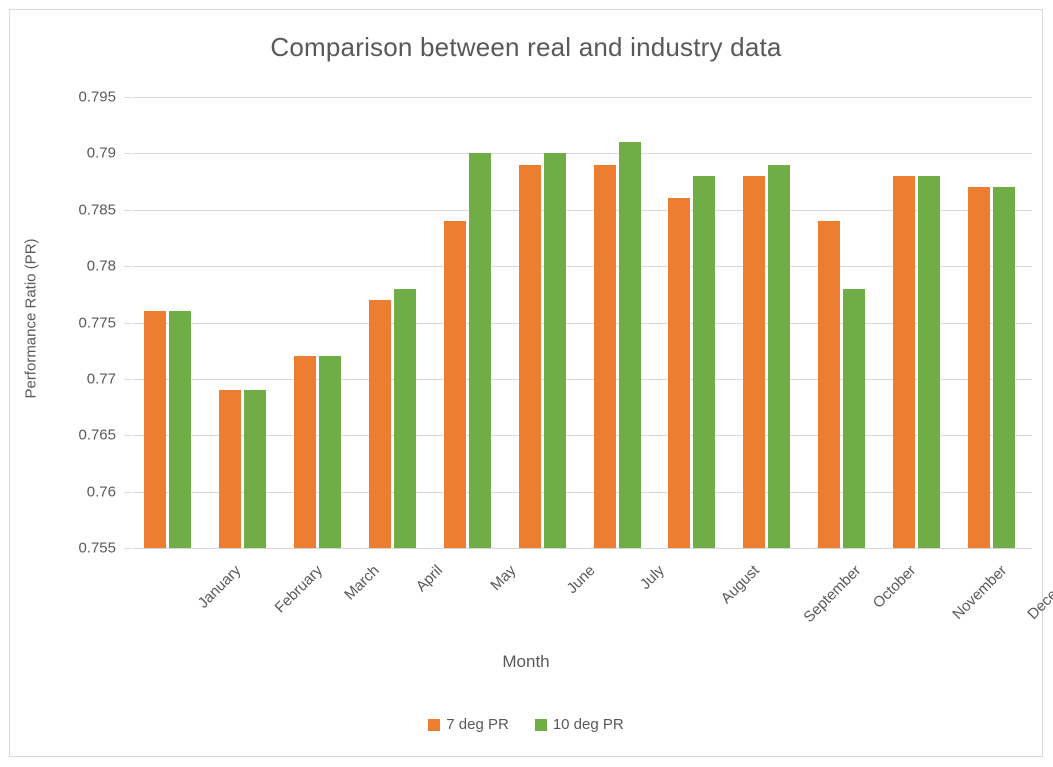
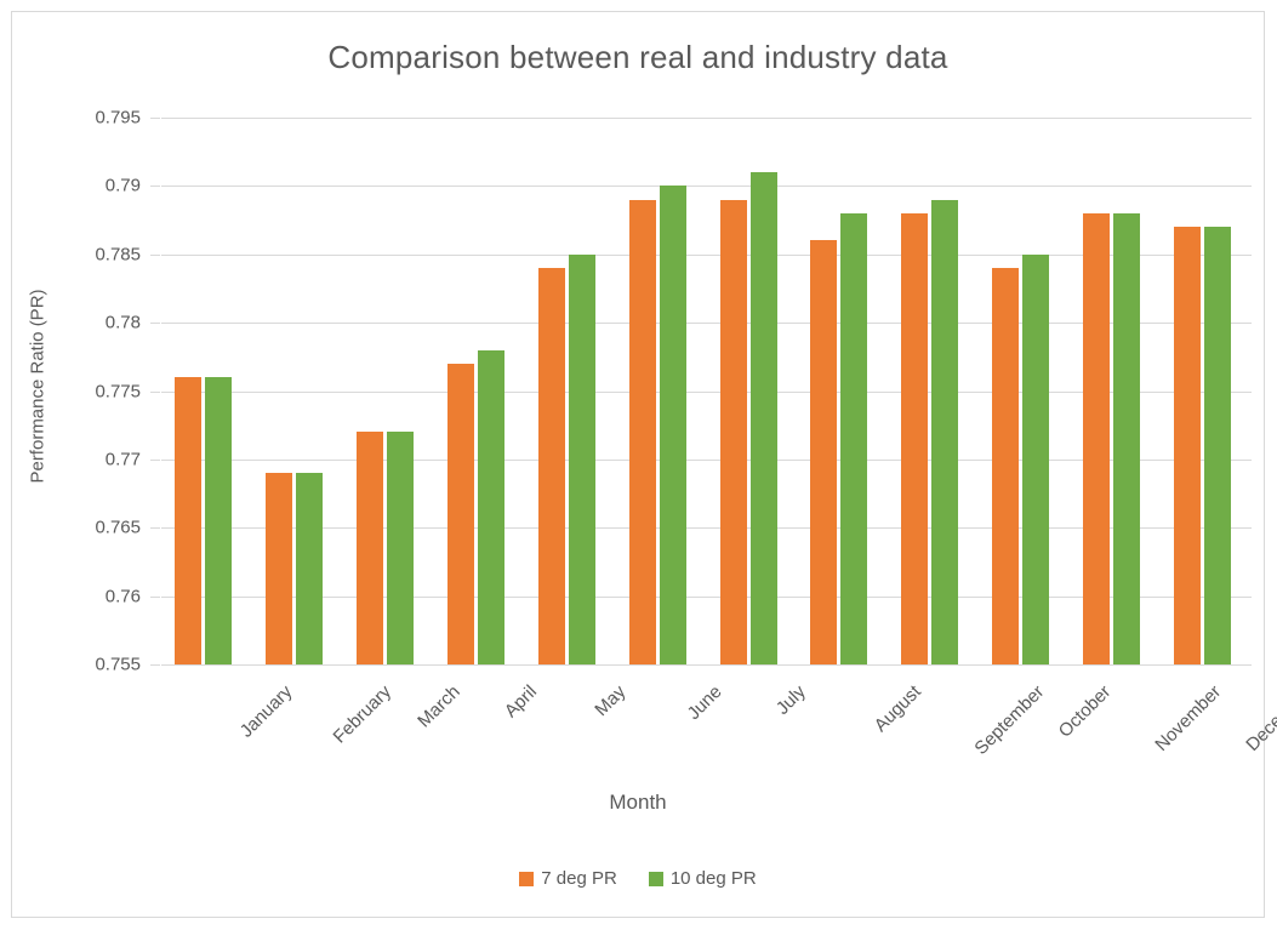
10 deg PR/May: 0.790 -> 0.785
10 deg PR/October: 0.778 -> 0.785
